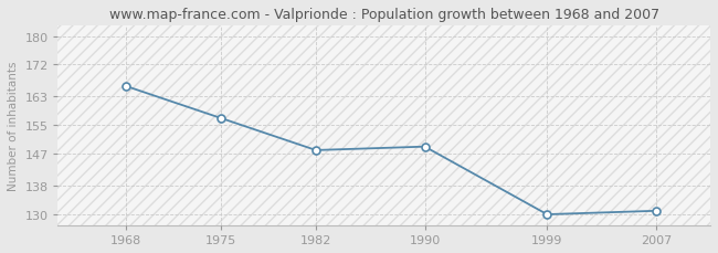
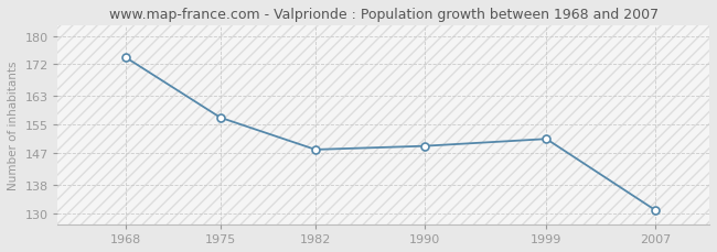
1968: 166 -> 174
1999: 130 -> 151
